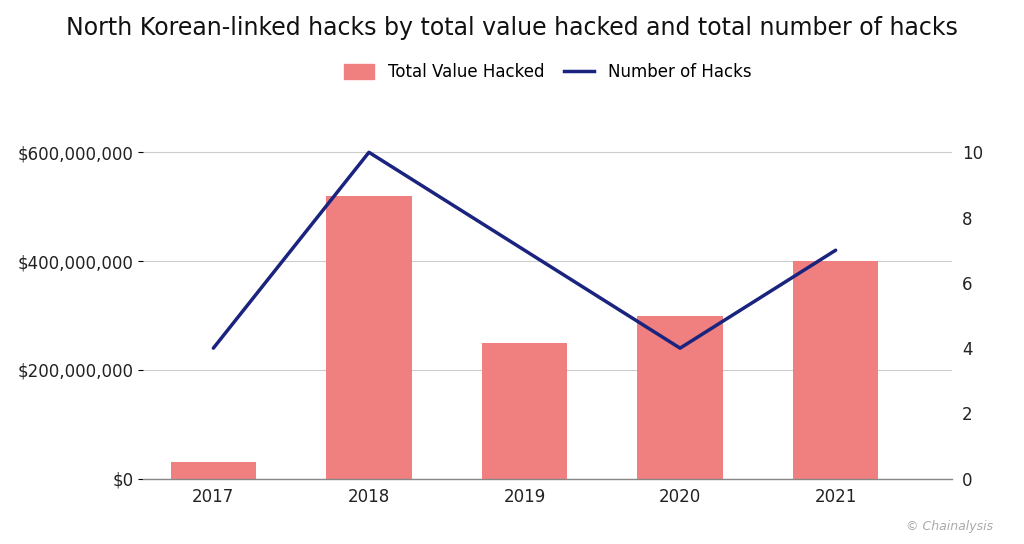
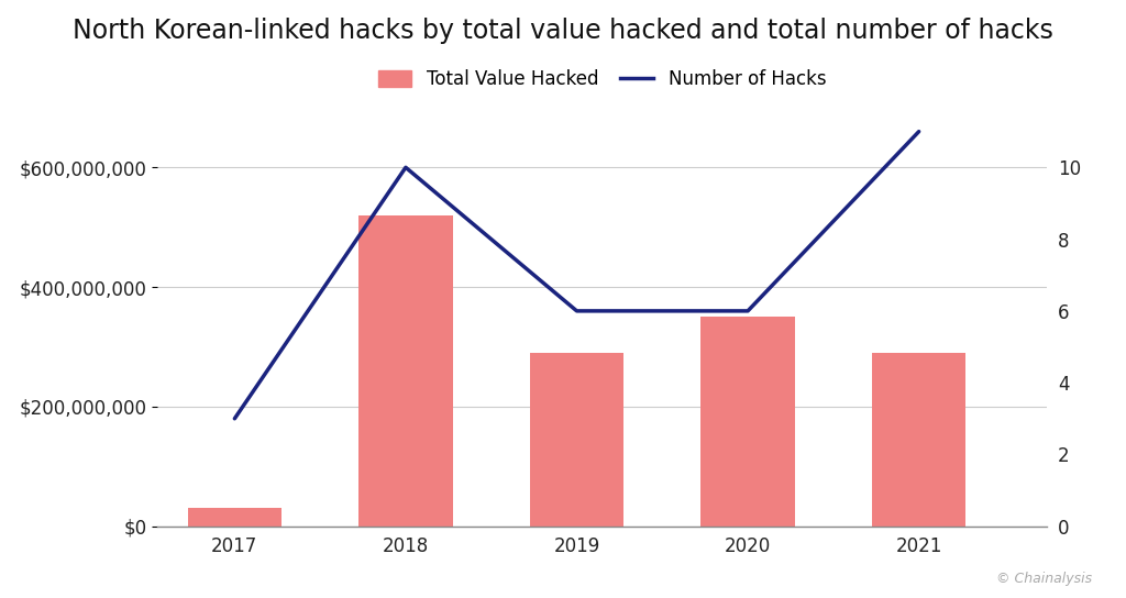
Number of Hacks/2017: 4 -> 3
Total Value Hacked/2019: $250,000,000 -> $290,000,000
Number of Hacks/2019: 7 -> 6
Total Value Hacked/2020: $300,000,000 -> $350,000,000
Number of Hacks/2020: 4 -> 6
Total Value Hacked/2021: $400,000,000 -> $290,000,000
Number of Hacks/2021: 7 -> 11
